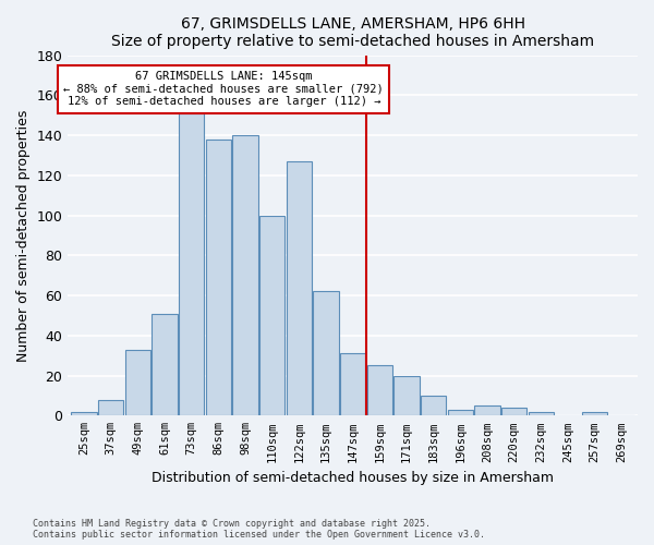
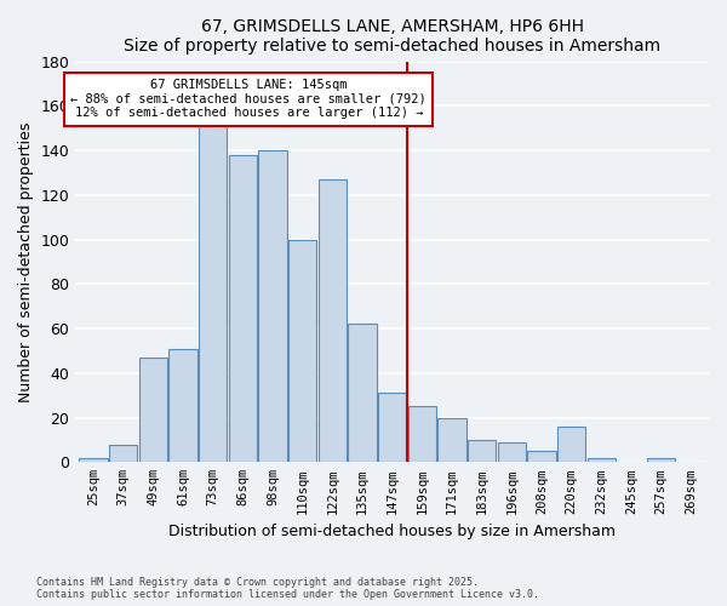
49sqm: 33 -> 47
196sqm: 3 -> 9
220sqm: 4 -> 16
